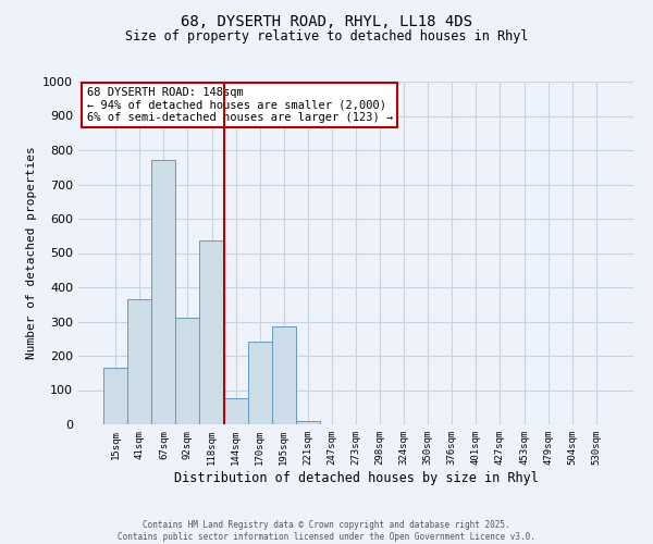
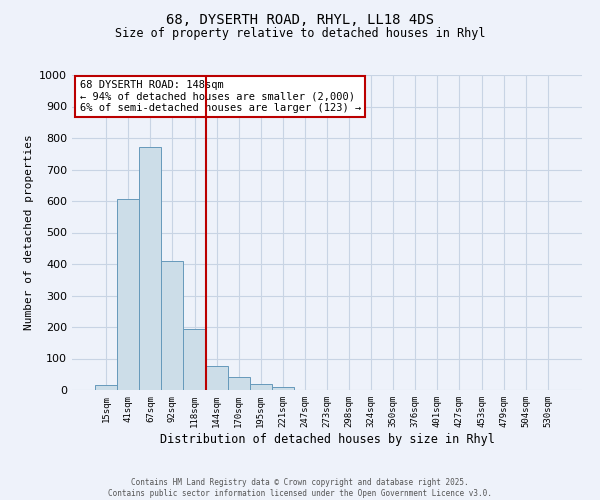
15sqm: 165 -> 15
41sqm: 365 -> 605
92sqm: 310 -> 410
118sqm: 535 -> 195
170sqm: 240 -> 40
195sqm: 285 -> 18
